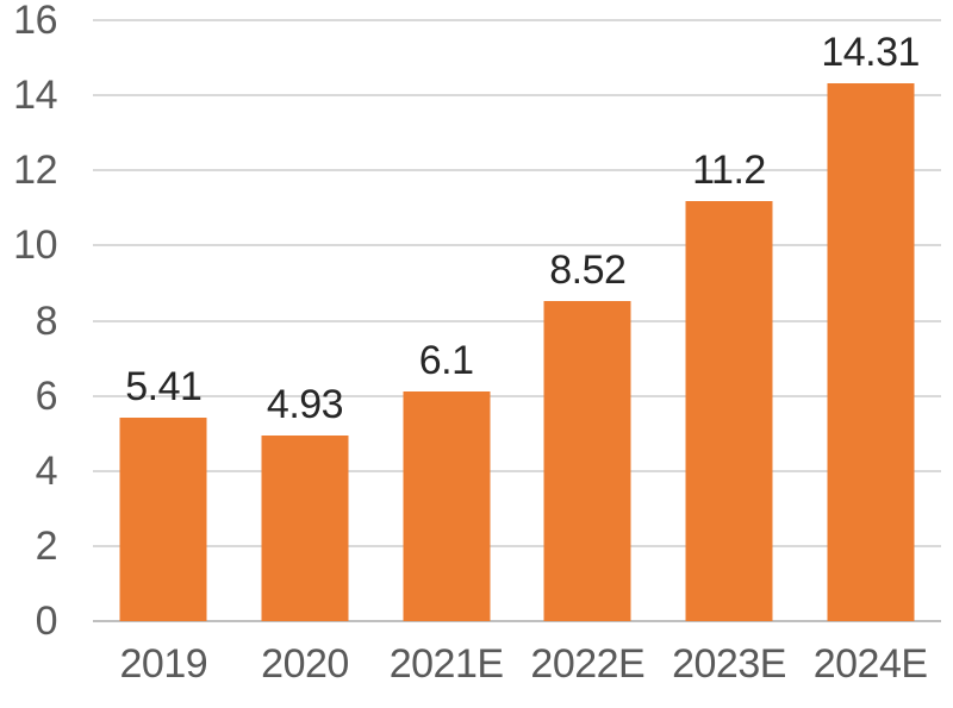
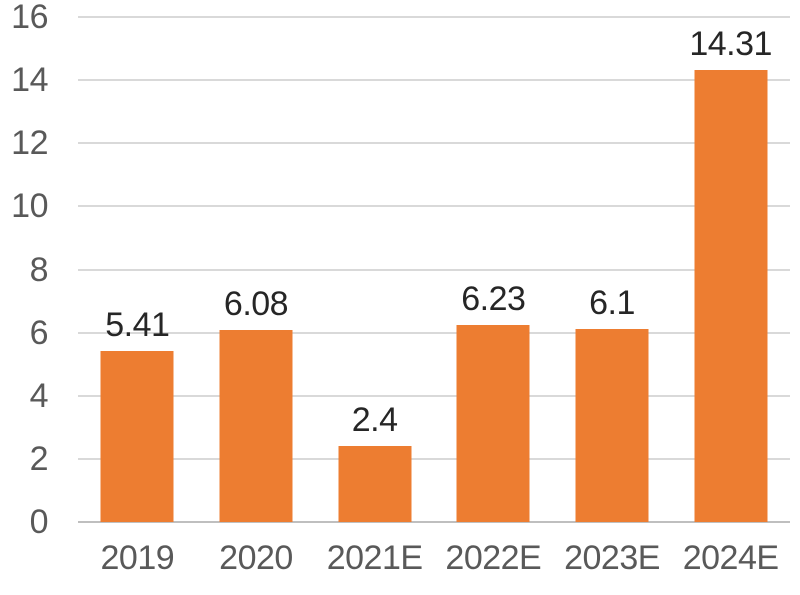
2020: 4.93 -> 6.08
2021E: 6.1 -> 2.4
2022E: 8.52 -> 6.23
2023E: 11.2 -> 6.1
